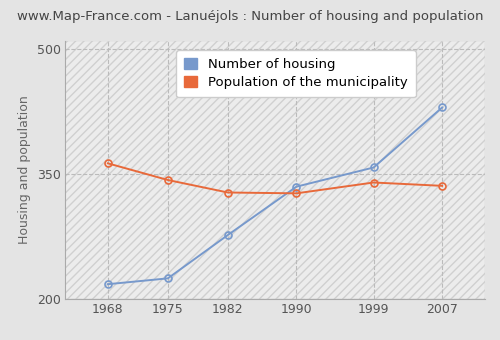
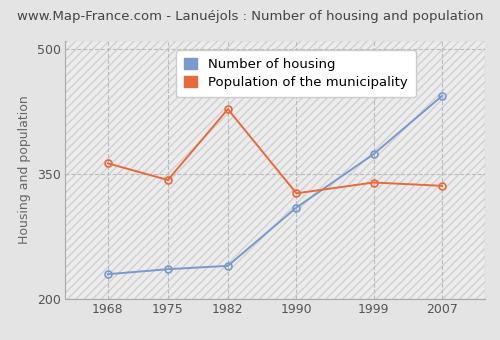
Number of housing/1968: 218 -> 230
Number of housing/1975: 225 -> 236
Number of housing/1982: 277 -> 240
Population of the municipality/1982: 328 -> 428
Number of housing/1990: 335 -> 310
Number of housing/1999: 358 -> 374
Number of housing/2007: 430 -> 444
